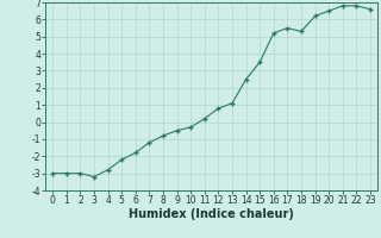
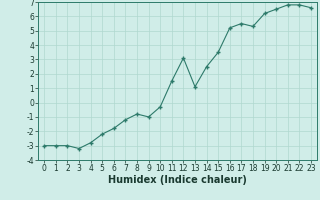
9: -0.5 -> -1.0
11: 0.2 -> 1.5
12: 0.8 -> 3.1
